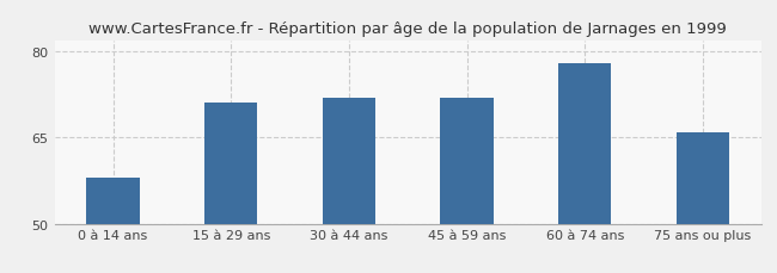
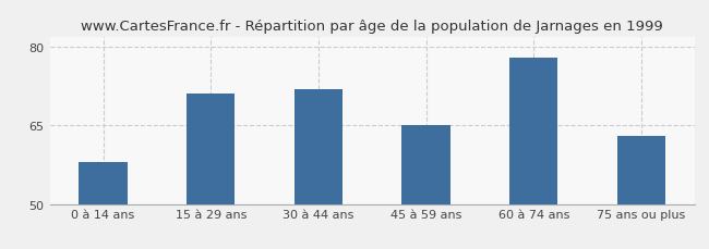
45 à 59 ans: 72 -> 65
75 ans ou plus: 66 -> 63
